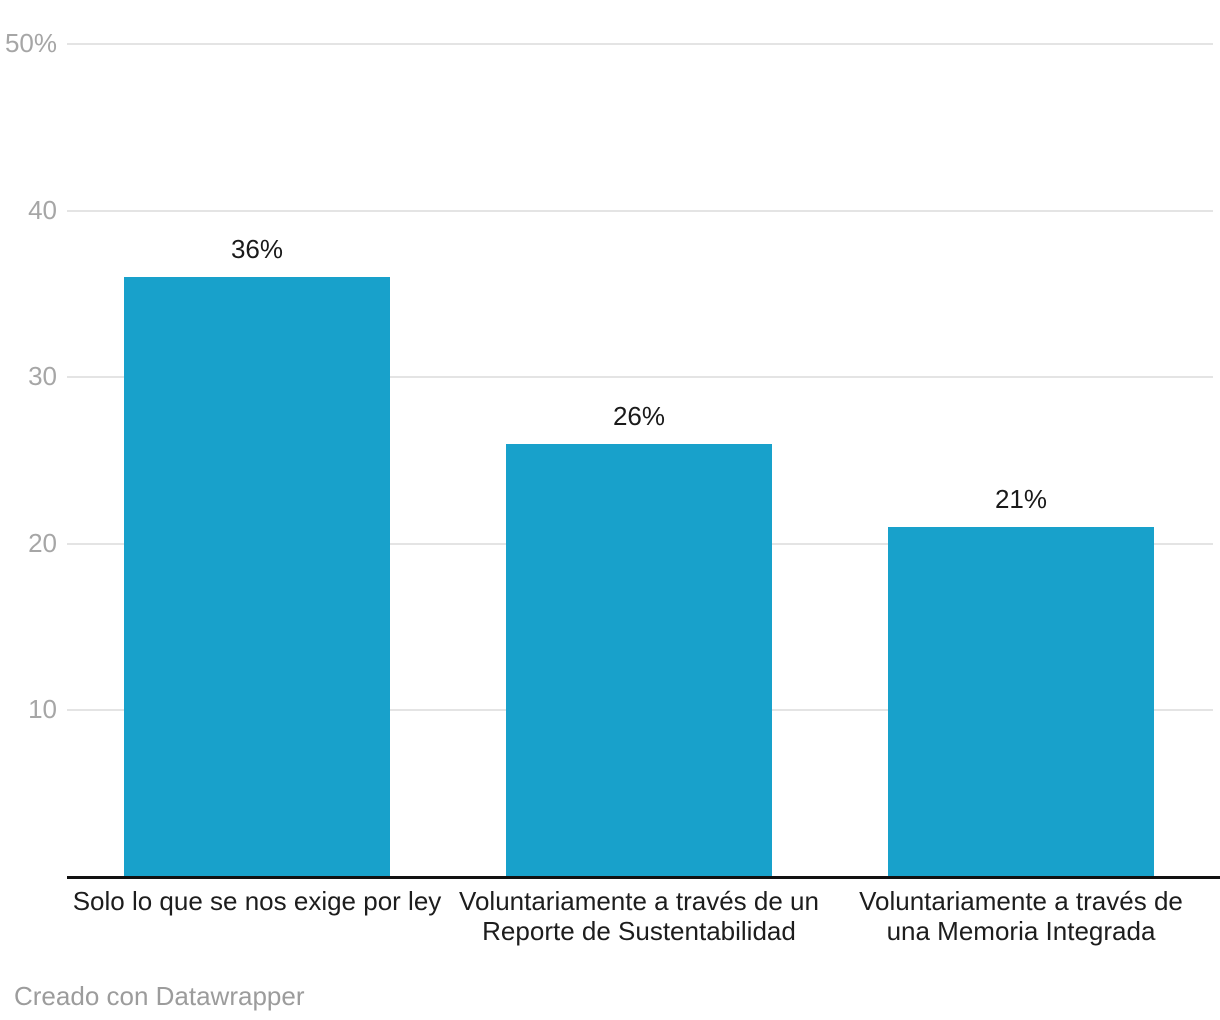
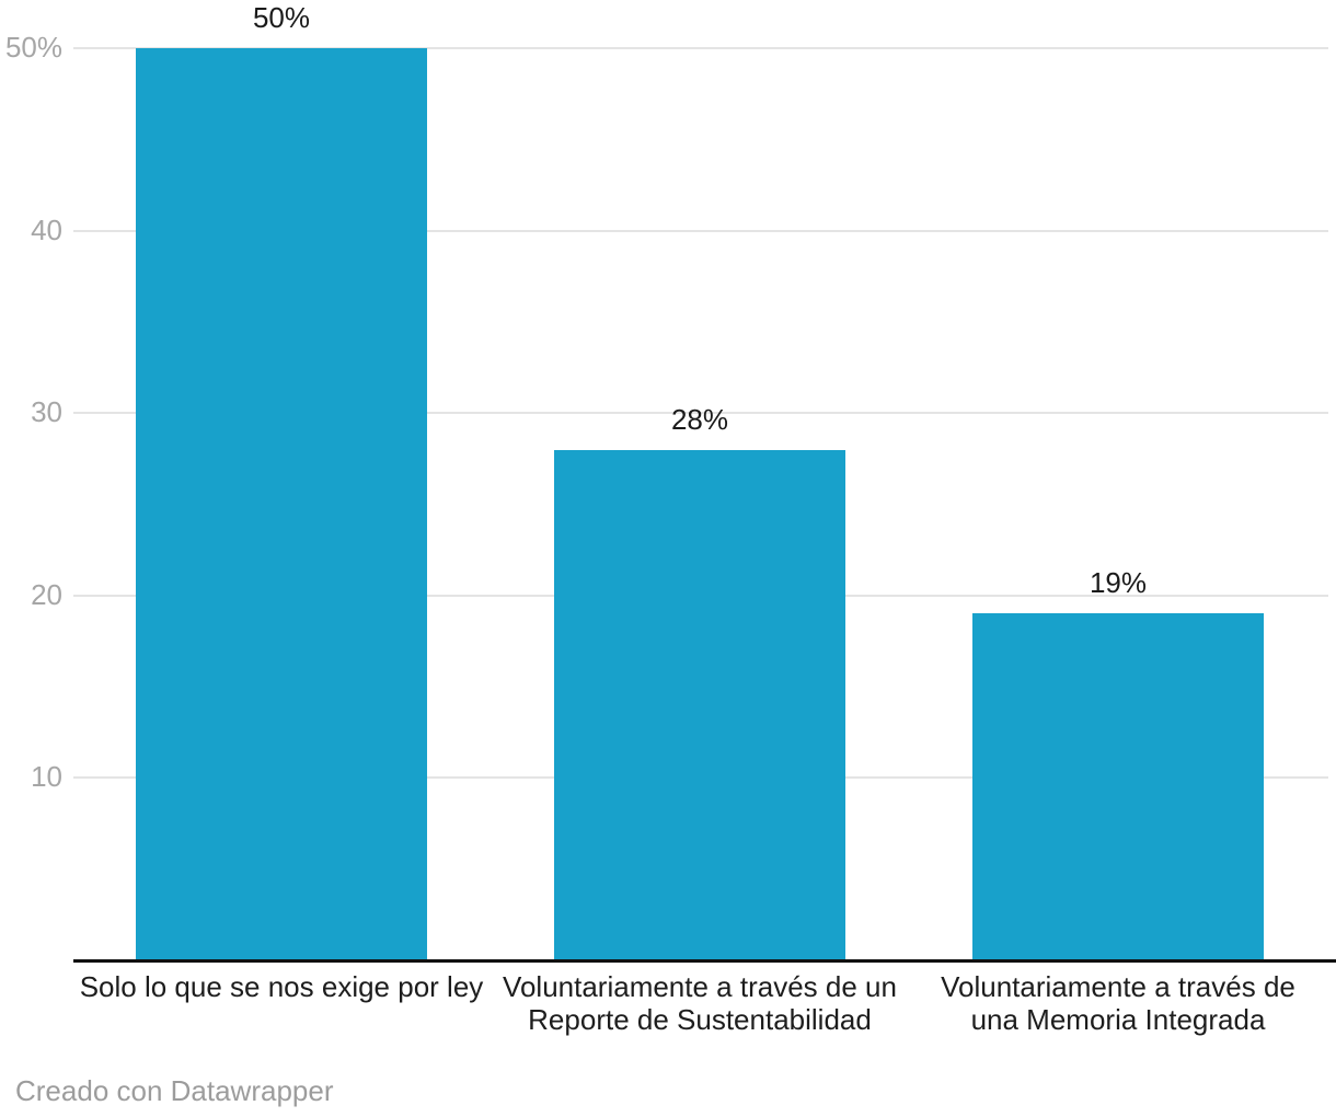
Solo lo que se nos exige por ley: 36% -> 50%
Voluntariamente a través de un Reporte de Sustentabilidad: 26% -> 28%
Voluntariamente a través de una Memoria Integrada: 21% -> 19%
